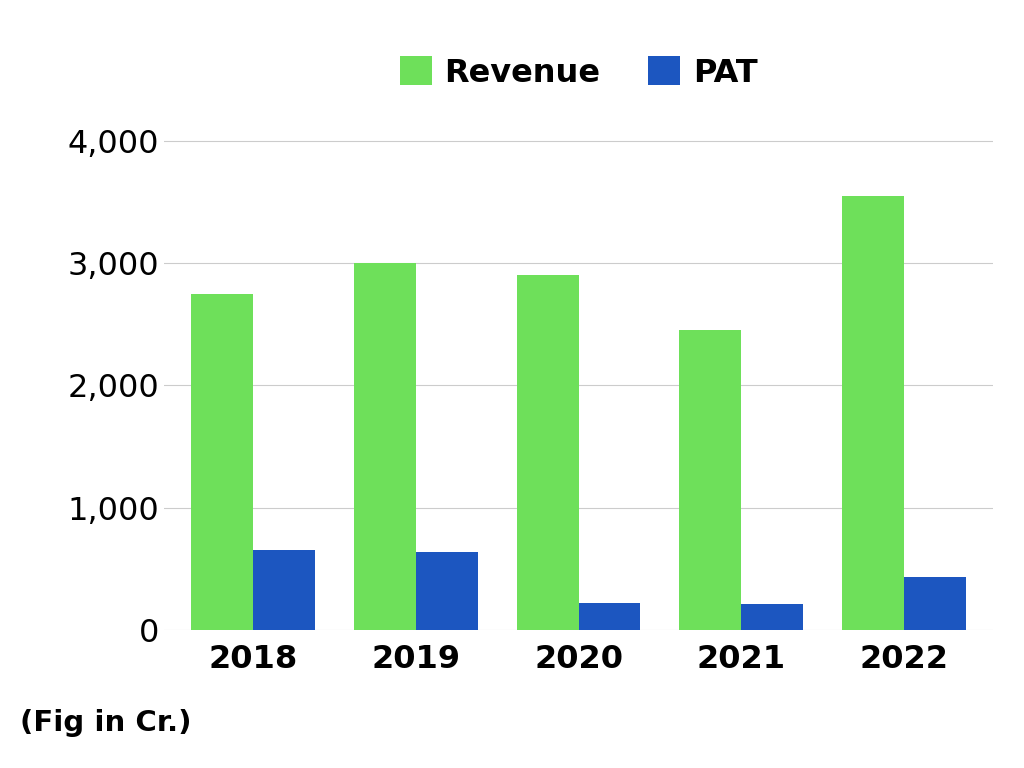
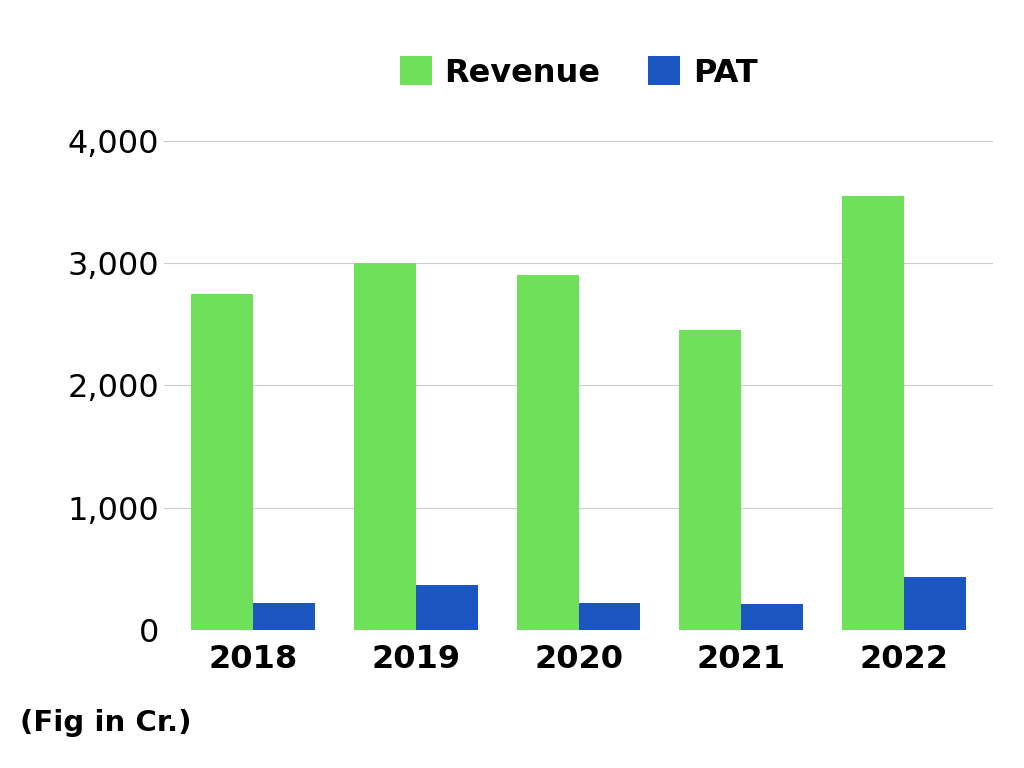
PAT/2018: 650 -> 220
PAT/2019: 640 -> 370
